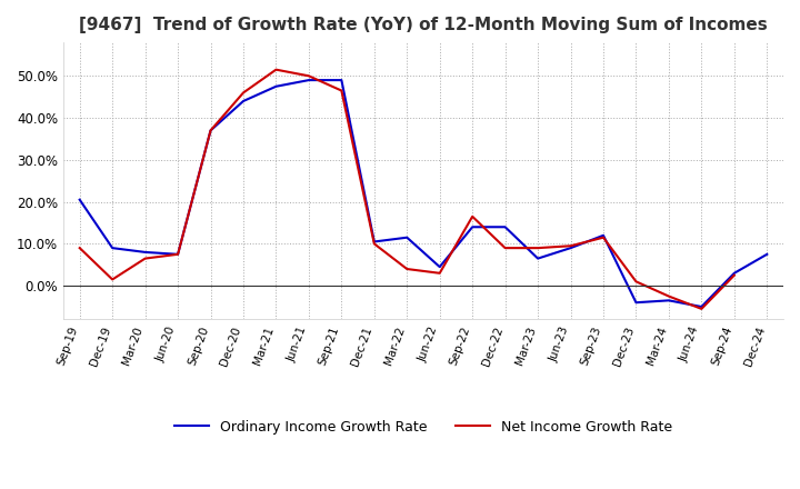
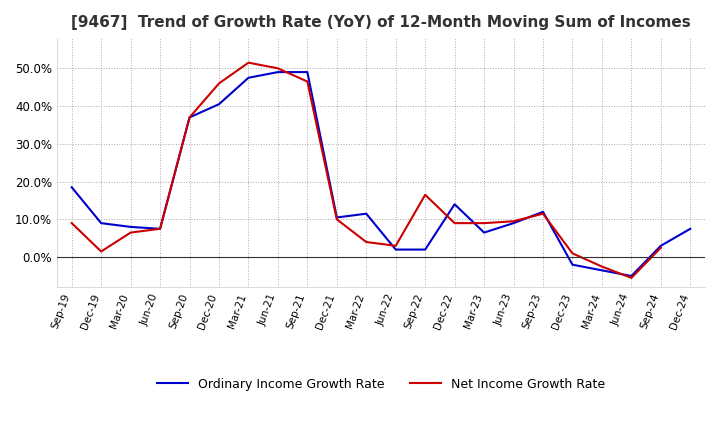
Ordinary Income Growth Rate/Sep-19: 20.5% -> 18.5%
Ordinary Income Growth Rate/Dec-20: 44.0% -> 40.5%
Ordinary Income Growth Rate/Jun-22: 4.5% -> 2.0%
Ordinary Income Growth Rate/Sep-22: 14.0% -> 2.0%
Ordinary Income Growth Rate/Dec-23: -4.0% -> -2.0%
